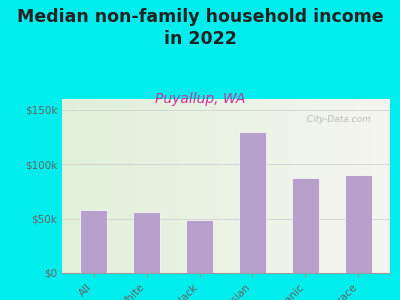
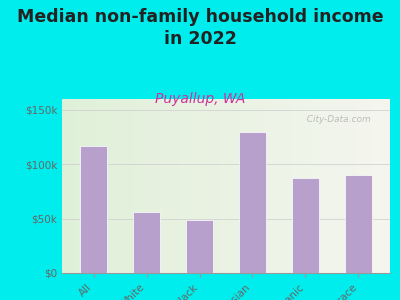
All: $58k -> $117k
